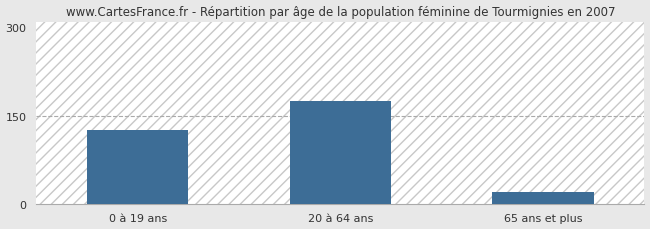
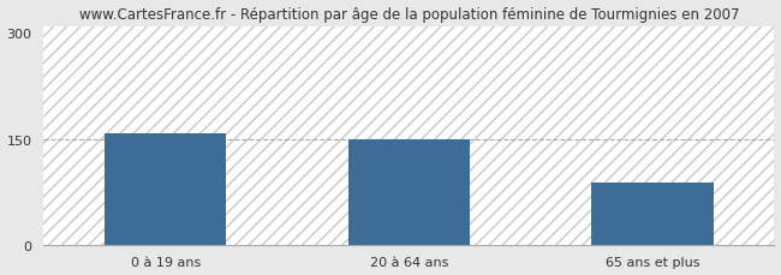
0 à 19 ans: 125 -> 158
20 à 64 ans: 175 -> 150
65 ans et plus: 20 -> 88
